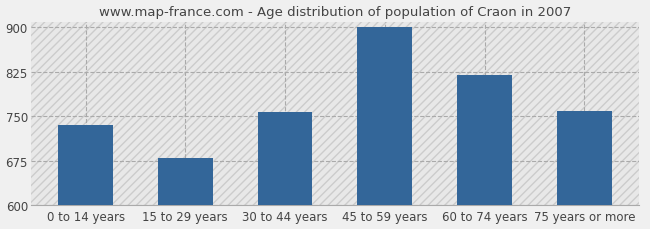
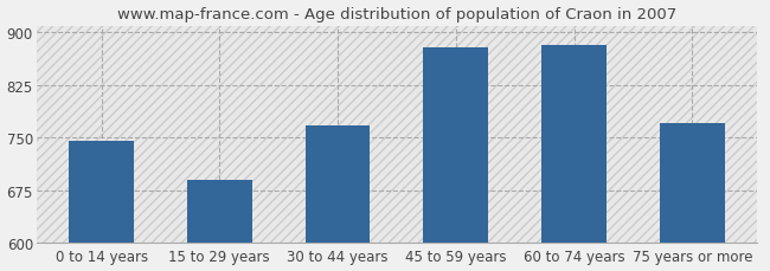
0 to 14 years: 735 -> 746
15 to 29 years: 680 -> 690
30 to 44 years: 757 -> 768
45 to 59 years: 900 -> 878
60 to 74 years: 820 -> 882
75 years or more: 758 -> 770
